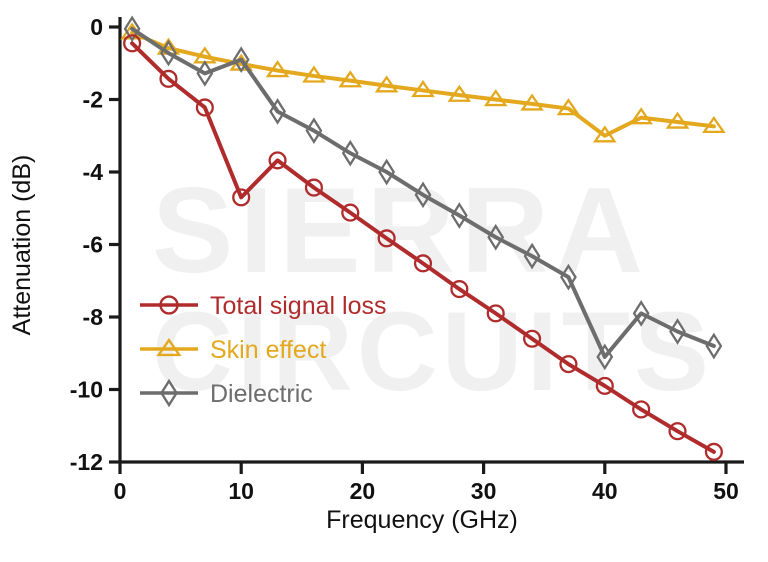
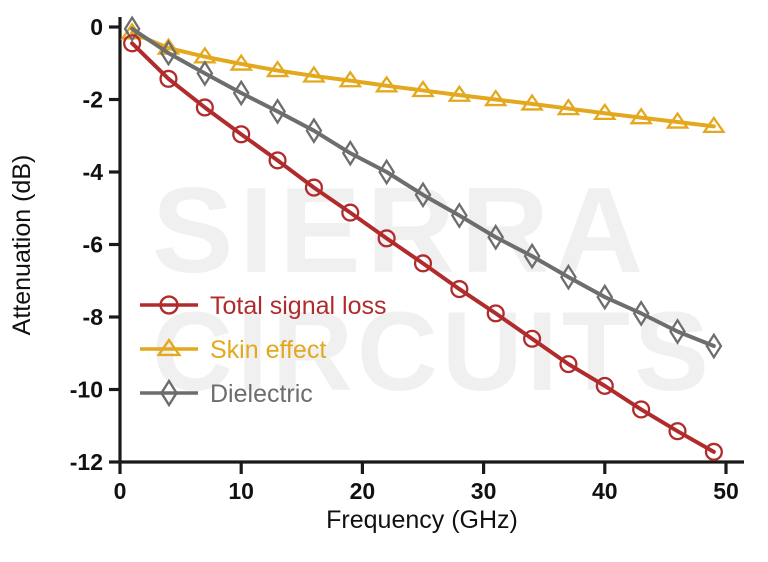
Total signal loss/10: -4.7 -> -3.0
Dielectric/10: -0.9 -> -1.8
Skin effect/40: -3.0 -> -2.4
Dielectric/40: -9.1 -> -7.5
